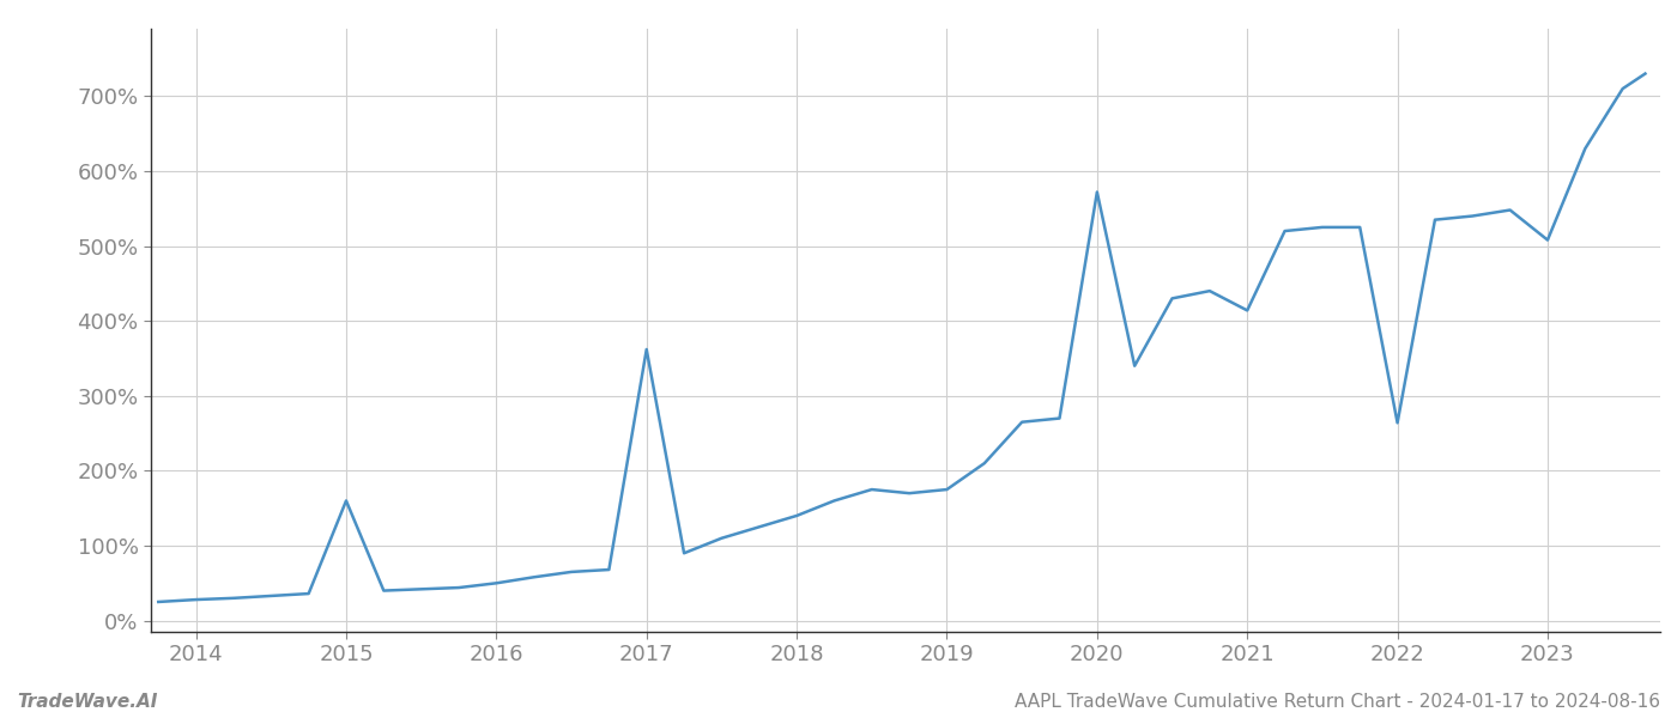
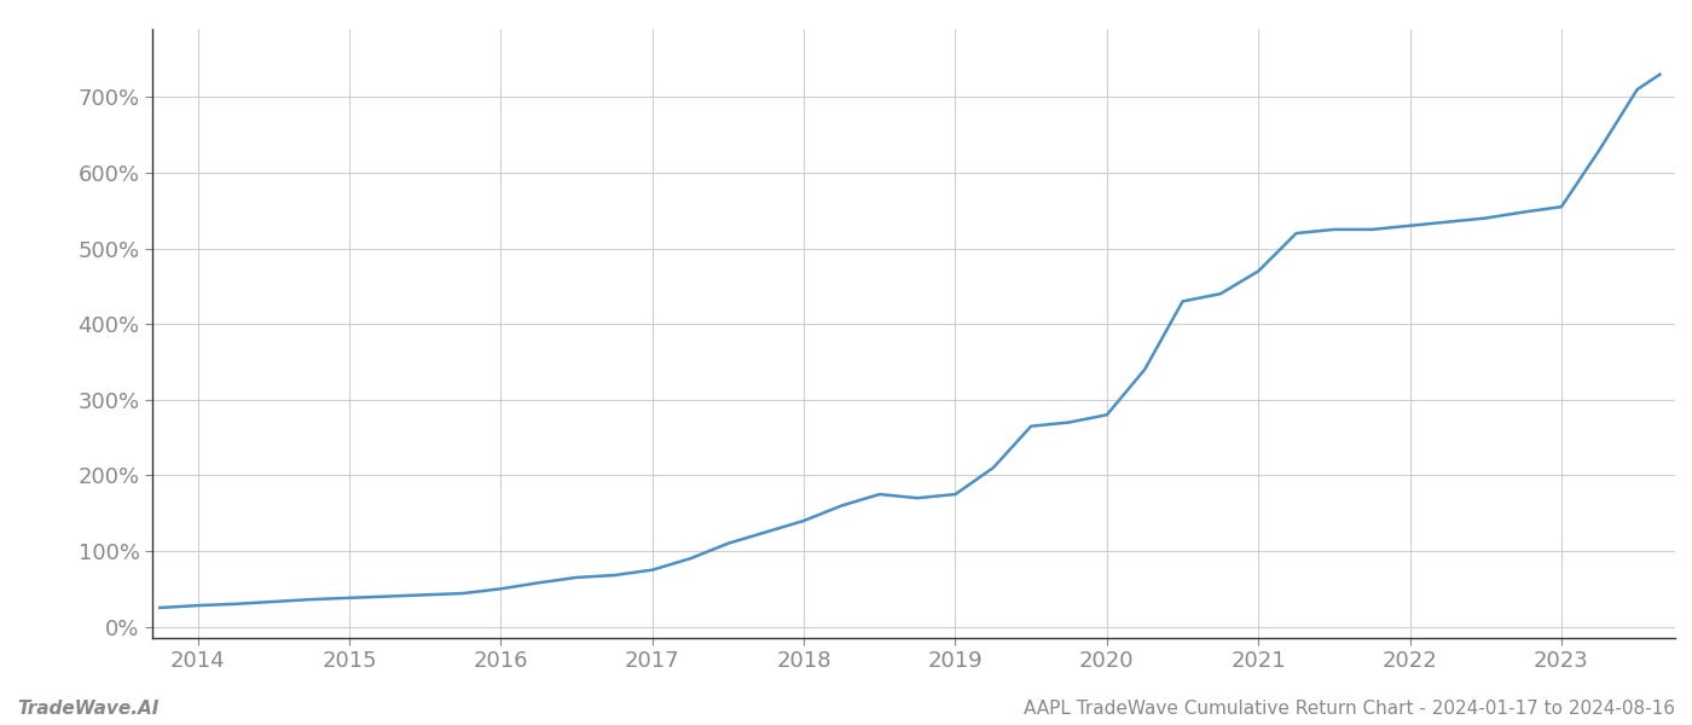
2015: 160% -> 38%
2017: 362% -> 75%
2020: 572% -> 280%
2021: 414% -> 470%
2022: 264% -> 530%
2023: 508% -> 555%
